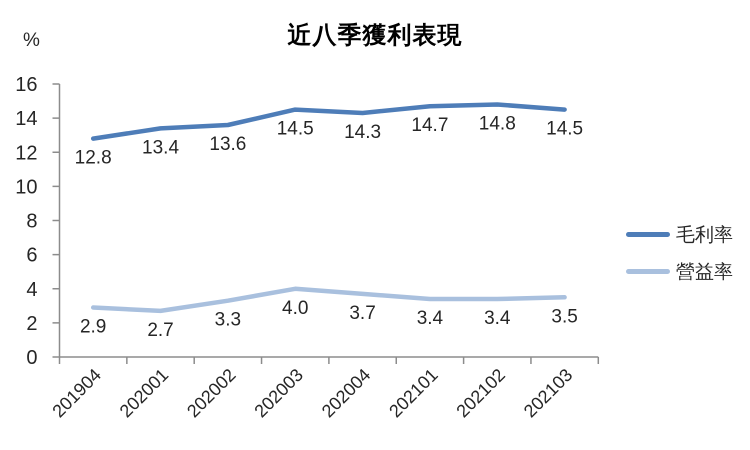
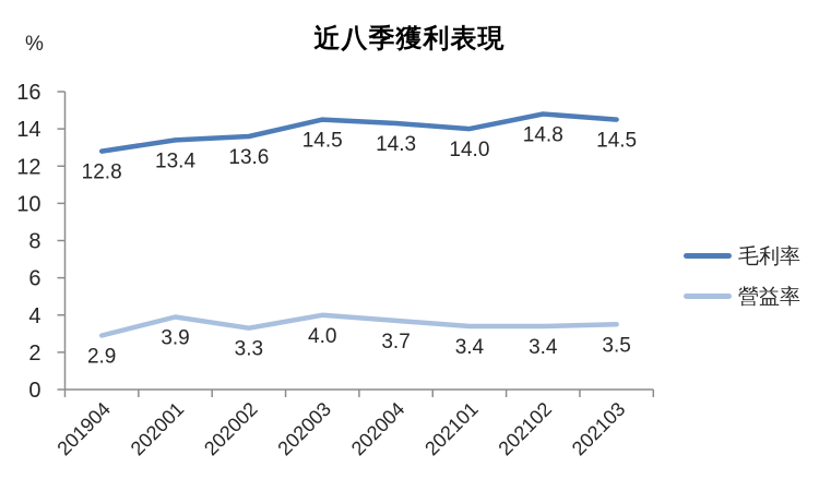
營益率/202001: 2.7 -> 3.9
毛利率/202101: 14.7 -> 14.0
